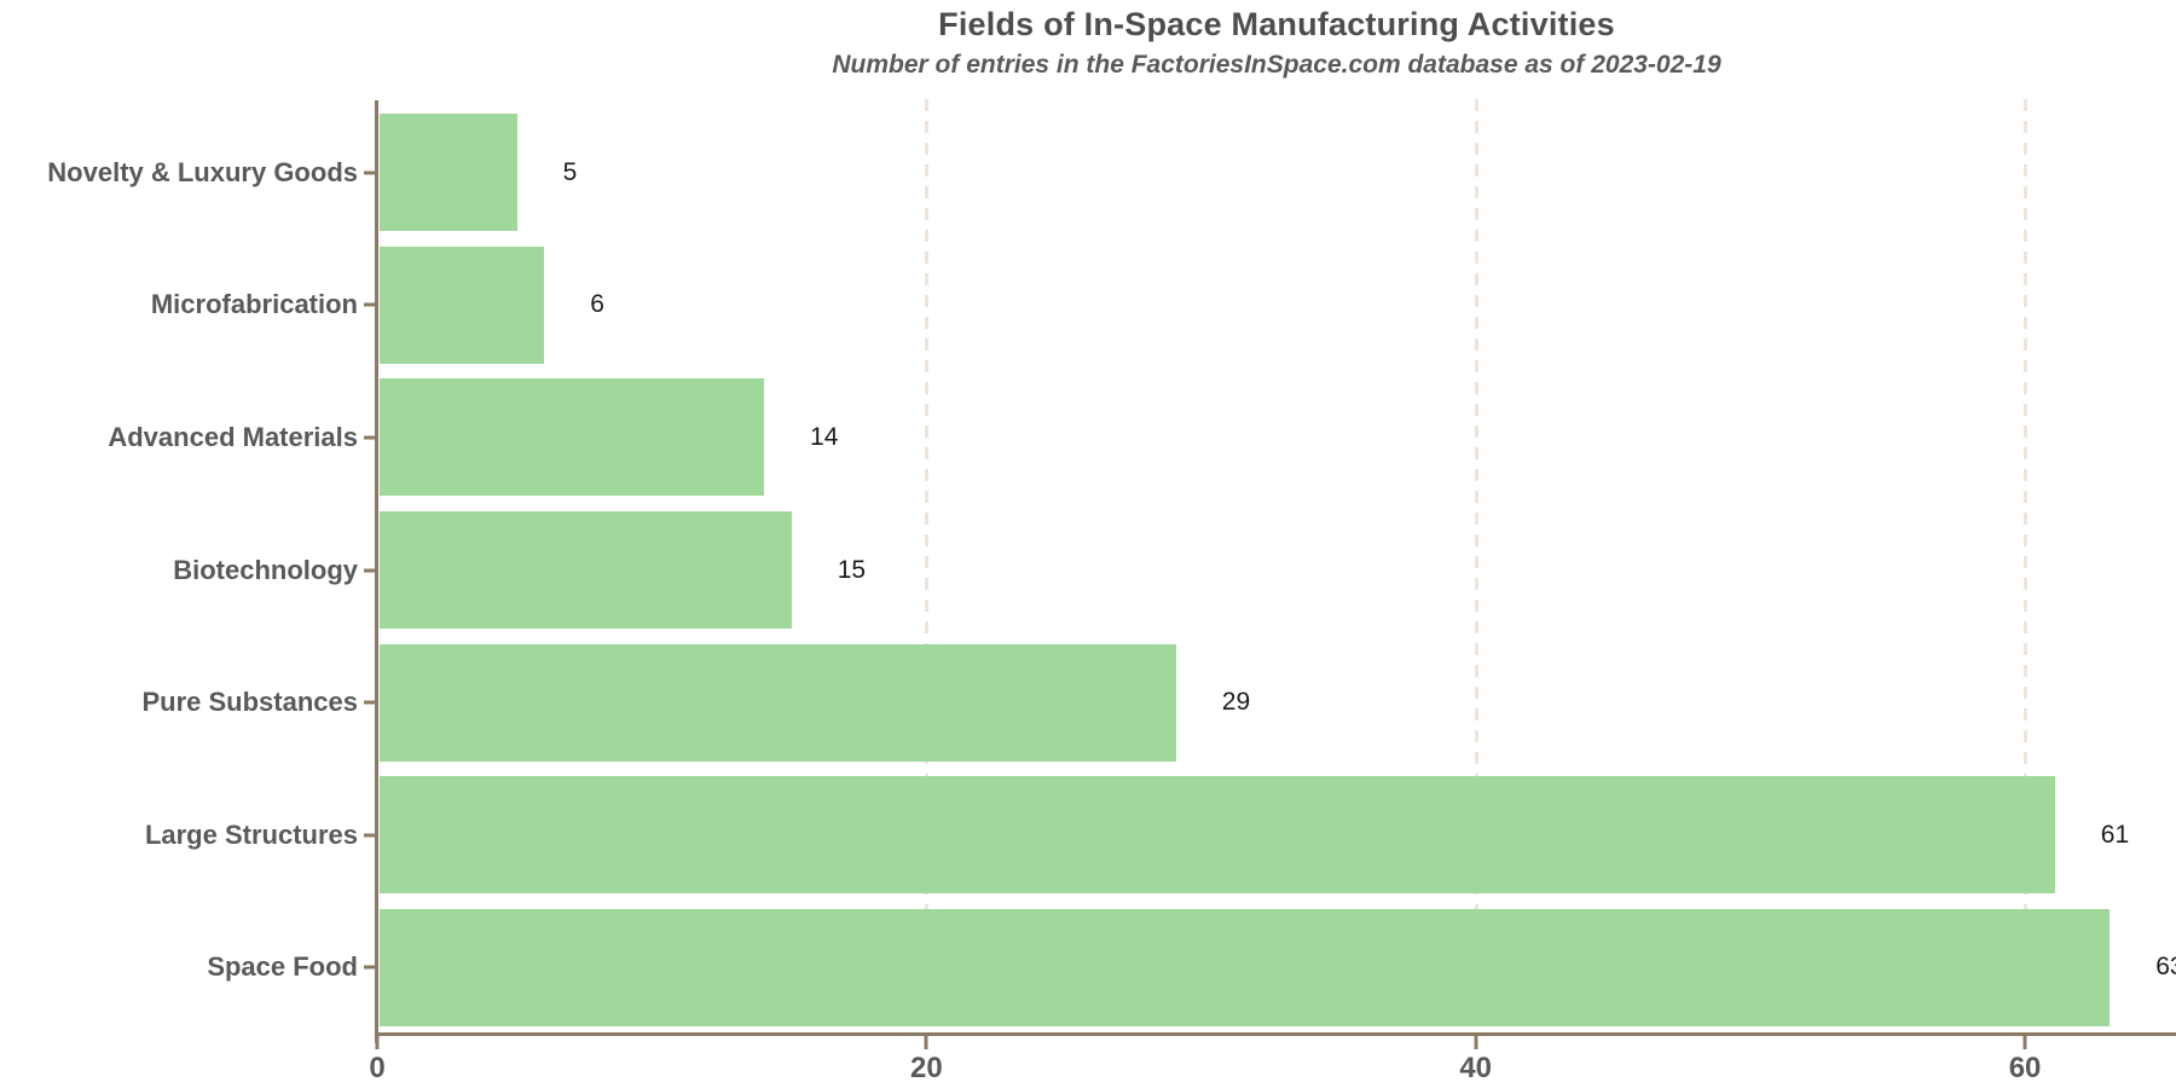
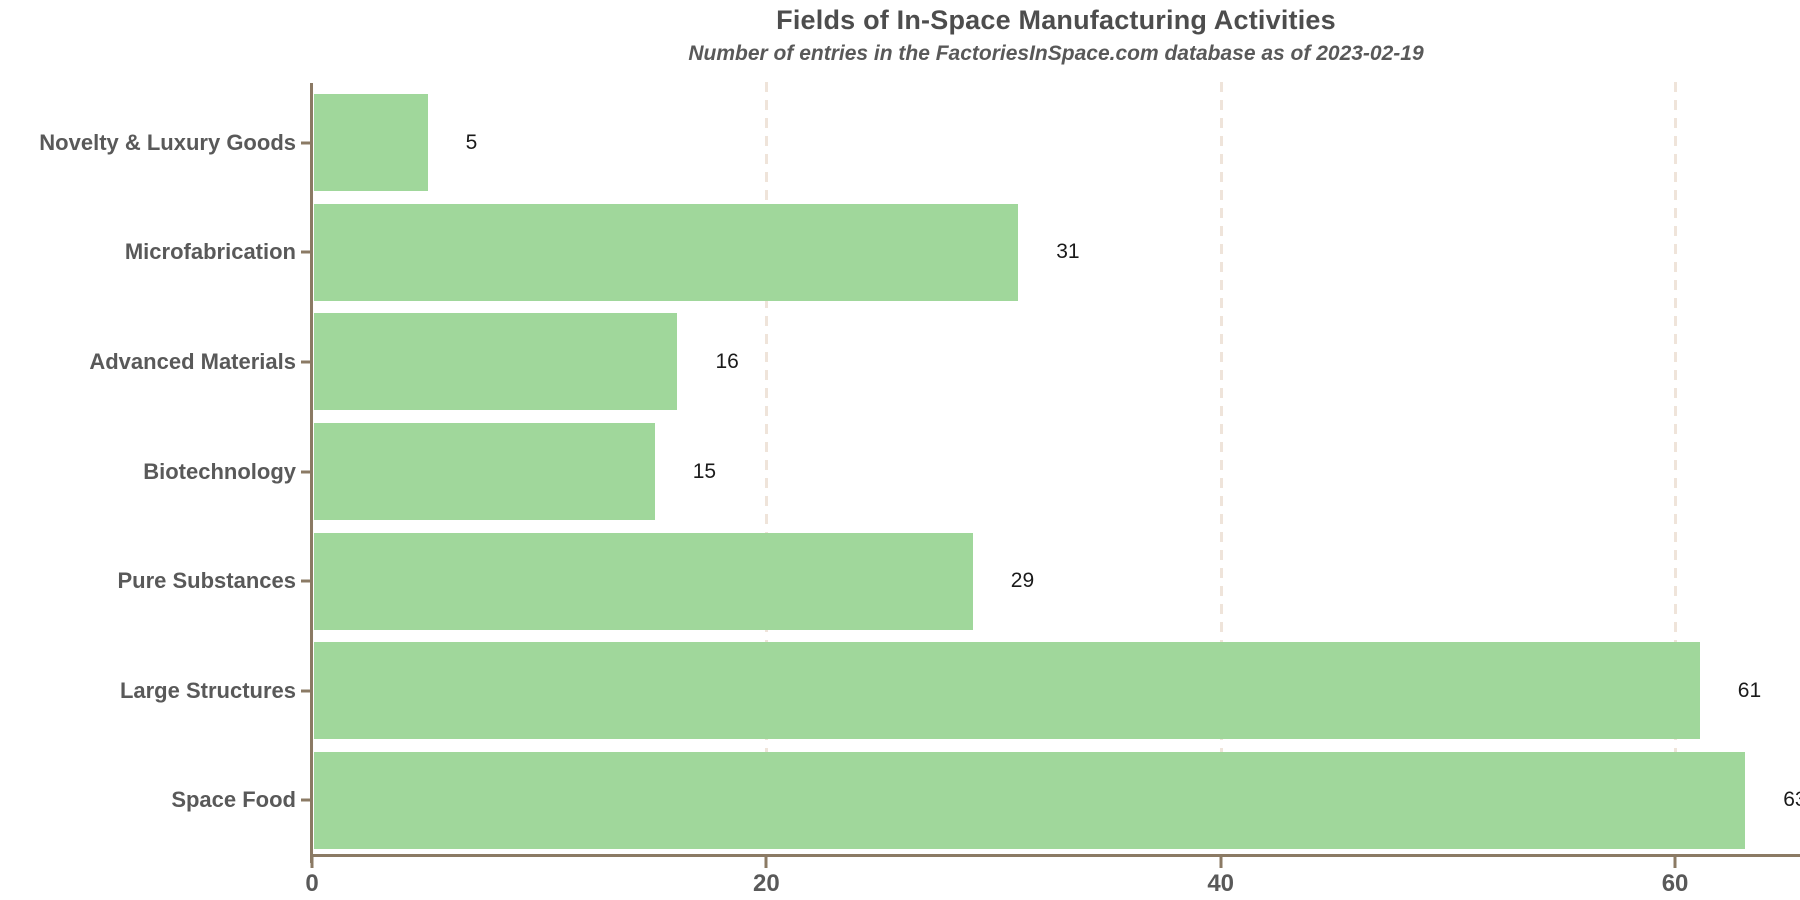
Microfabrication: 6 -> 31
Advanced Materials: 14 -> 16
